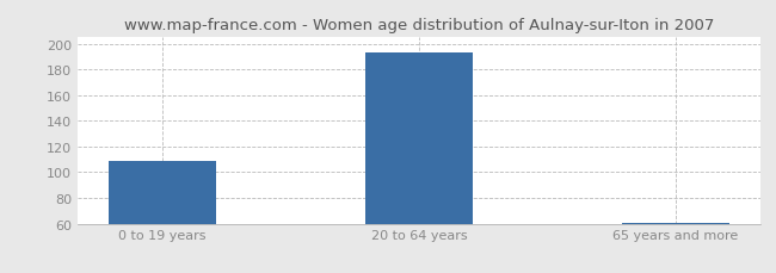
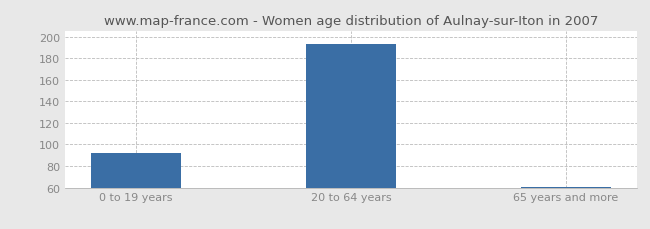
0 to 19 years: 109 -> 92
